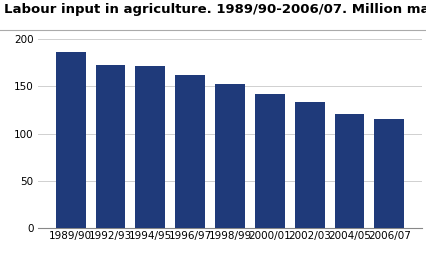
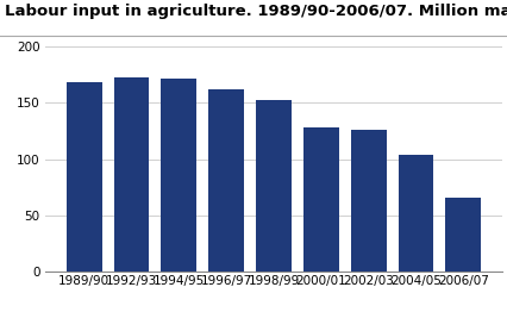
1989/90: 187 -> 168
2000/01: 142 -> 128
2002/03: 133 -> 126
2004/05: 121 -> 104
2006/07: 115 -> 66
